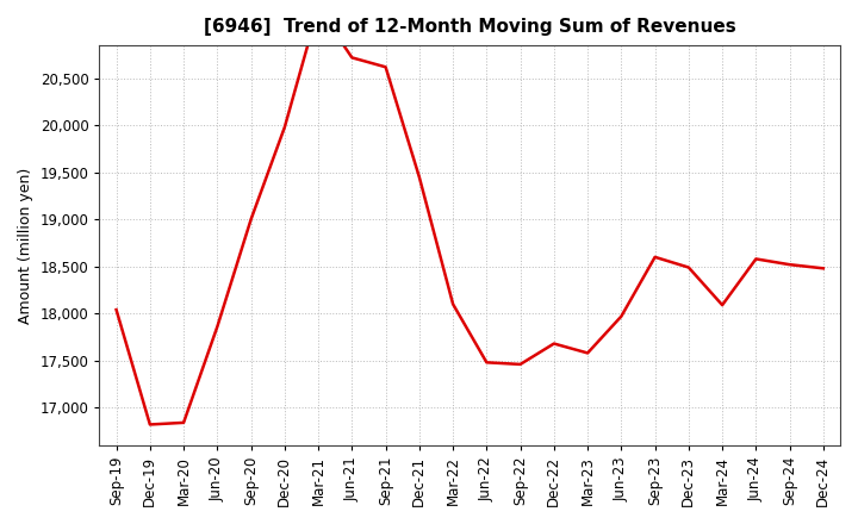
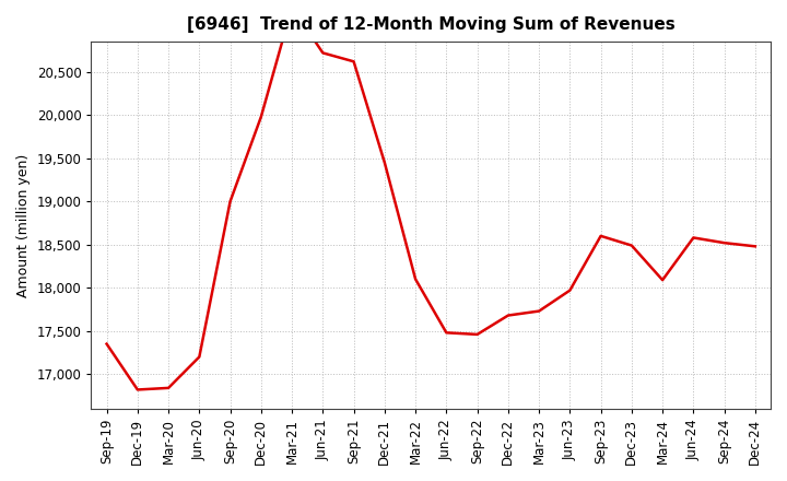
Sep-19: 18,040 -> 17,350
Jun-20: 17,860 -> 17,200
Mar-23: 17,580 -> 17,730
